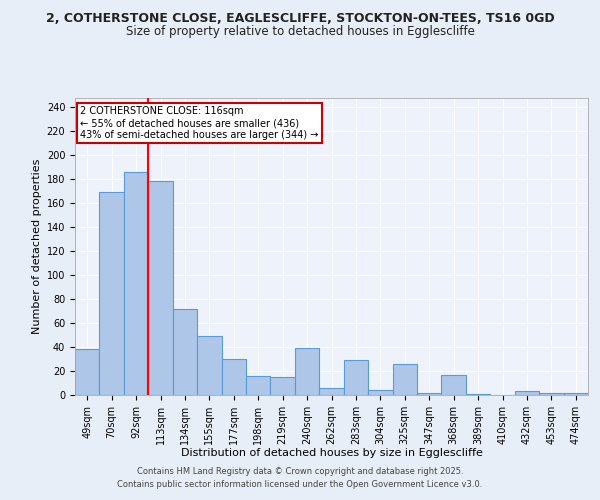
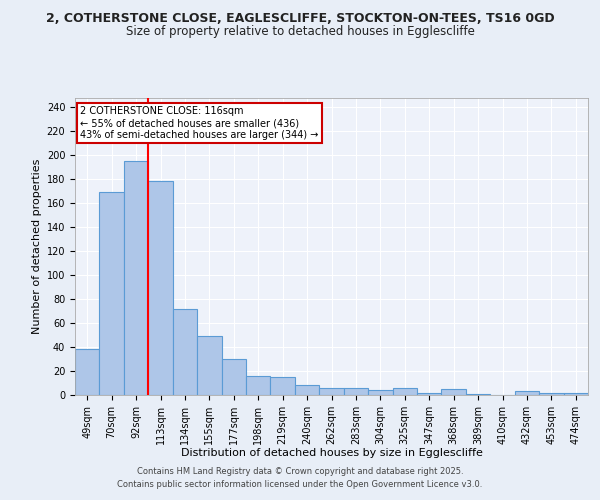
92sqm: 186 -> 195
240sqm: 39 -> 8
283sqm: 29 -> 6
325sqm: 26 -> 6
368sqm: 17 -> 5
